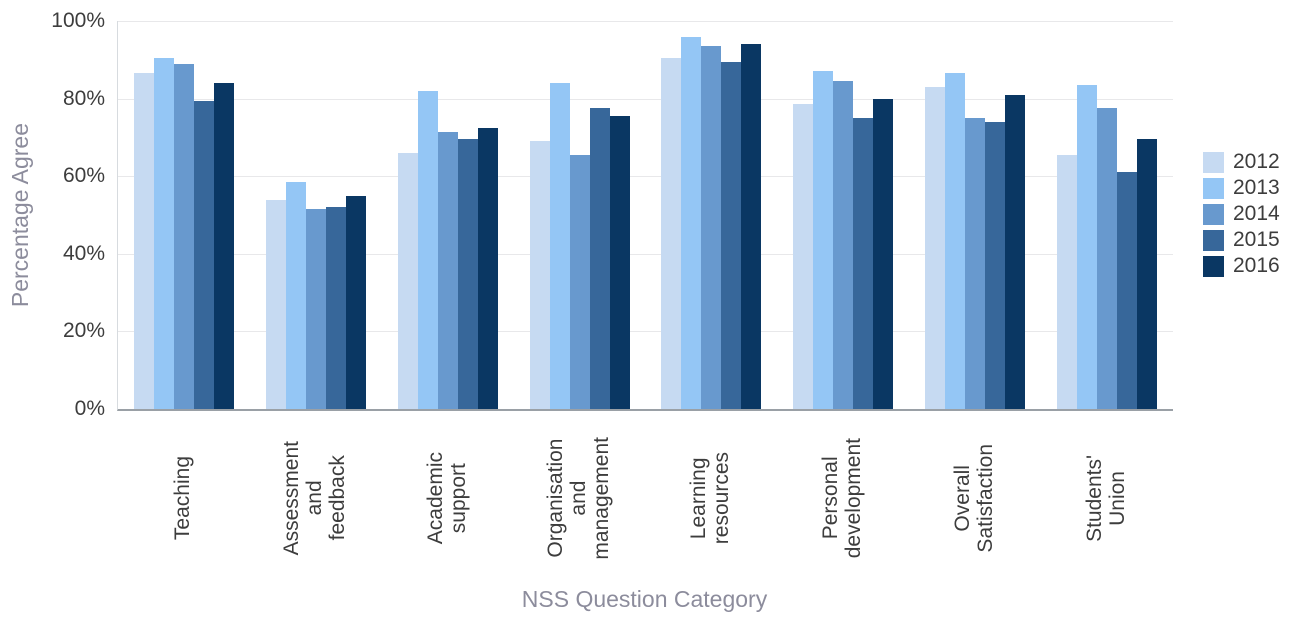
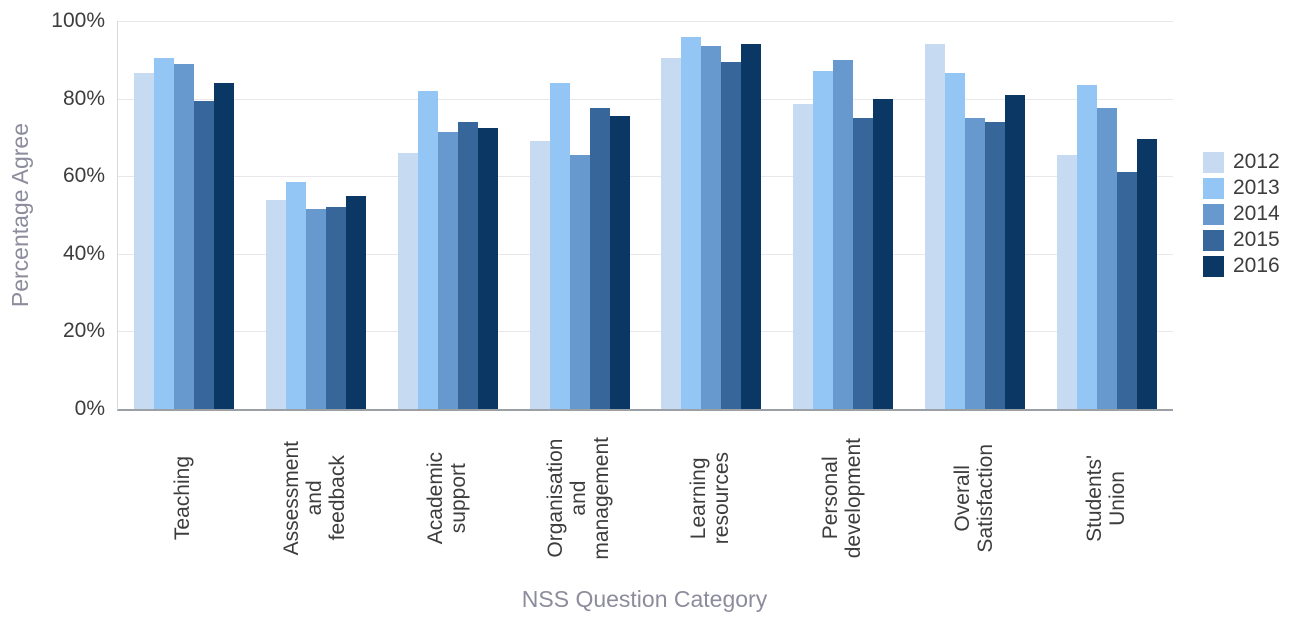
2015/Academic support: 70% -> 74%
2014/Personal development: 84% -> 90%
2012/Overall Satisfaction: 83% -> 94%
